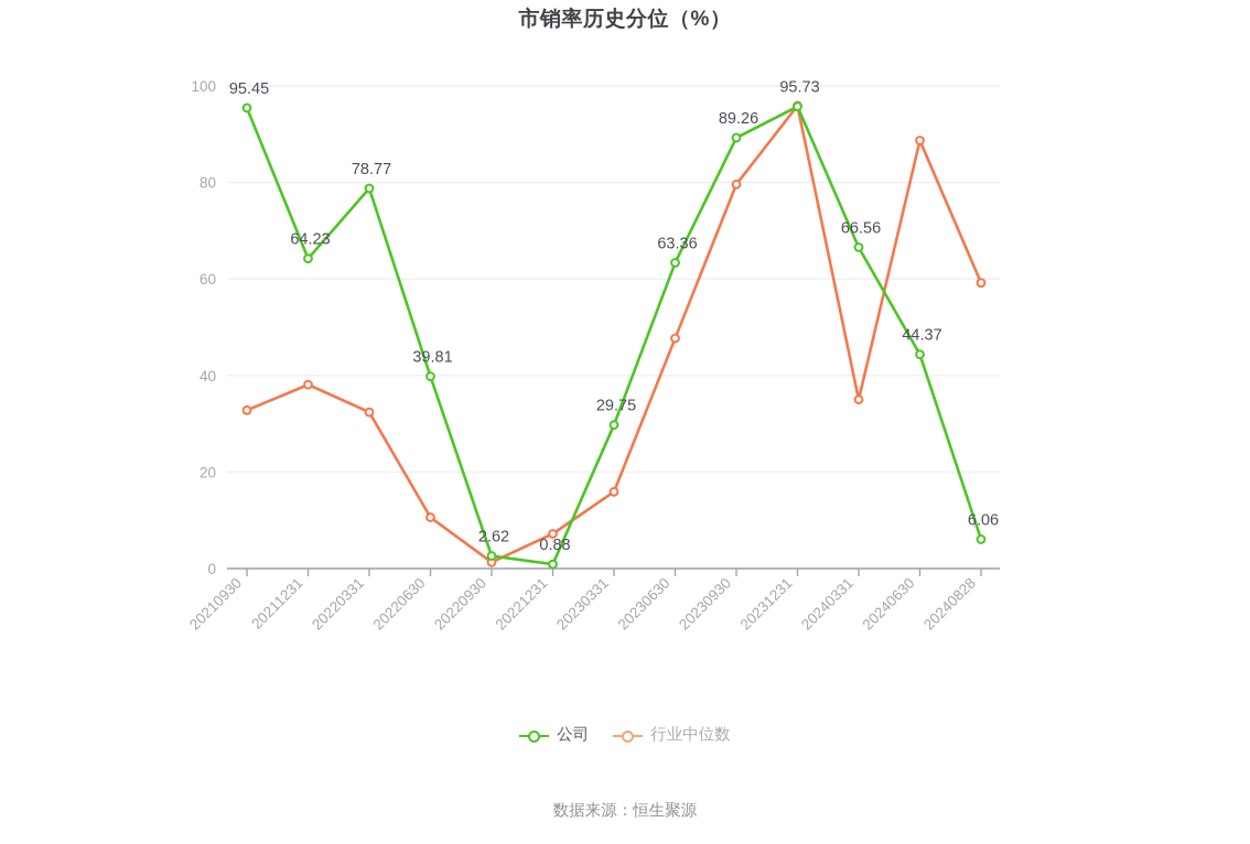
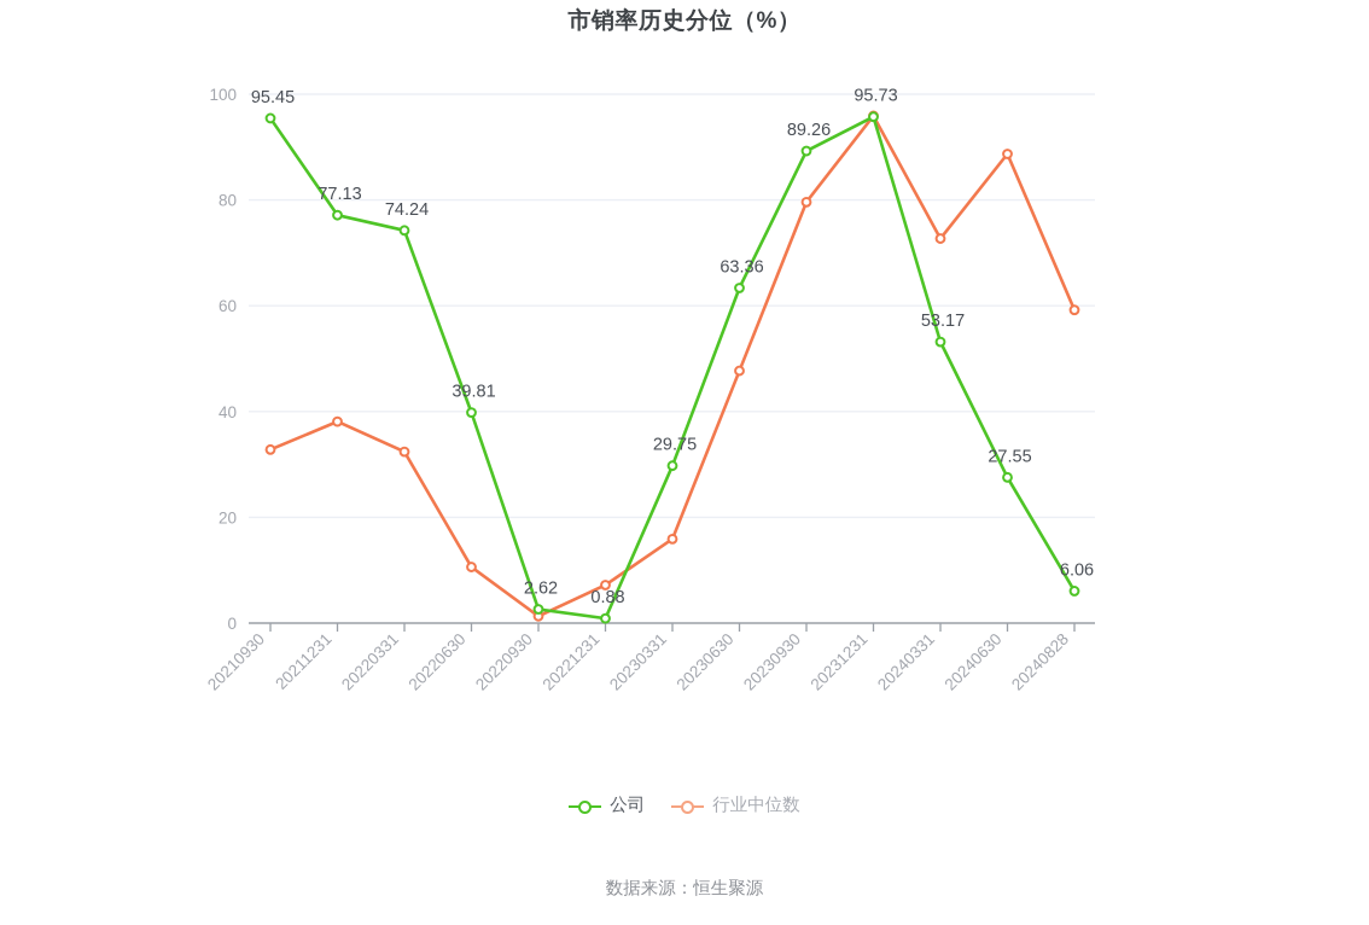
公司/20211231: 64.23 -> 77.13
公司/20220331: 78.77 -> 74.24
公司/20240331: 66.56 -> 53.17
行业中位数/20240331: 35 -> 73
公司/20240630: 44.37 -> 27.55
